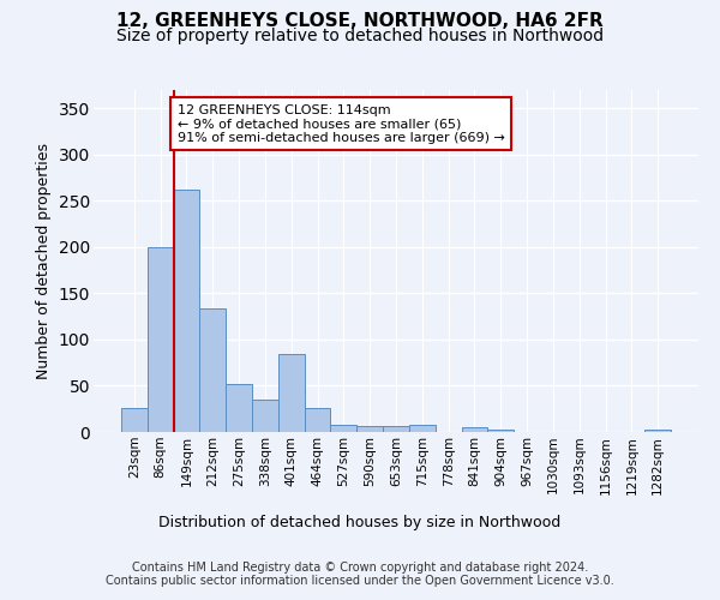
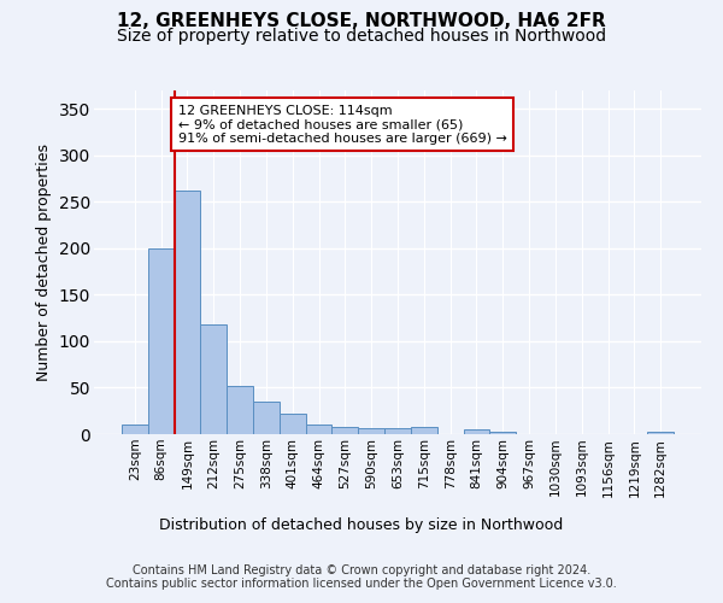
23sqm: 26 -> 10
212sqm: 134 -> 118
401sqm: 84 -> 22
464sqm: 26 -> 10
